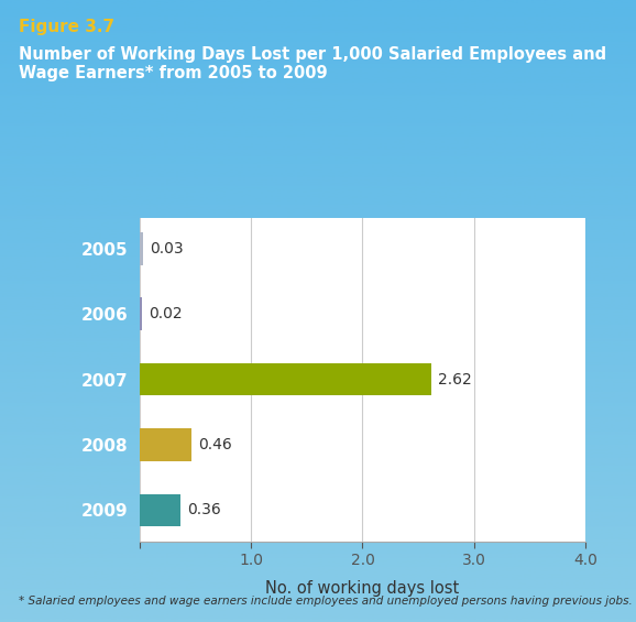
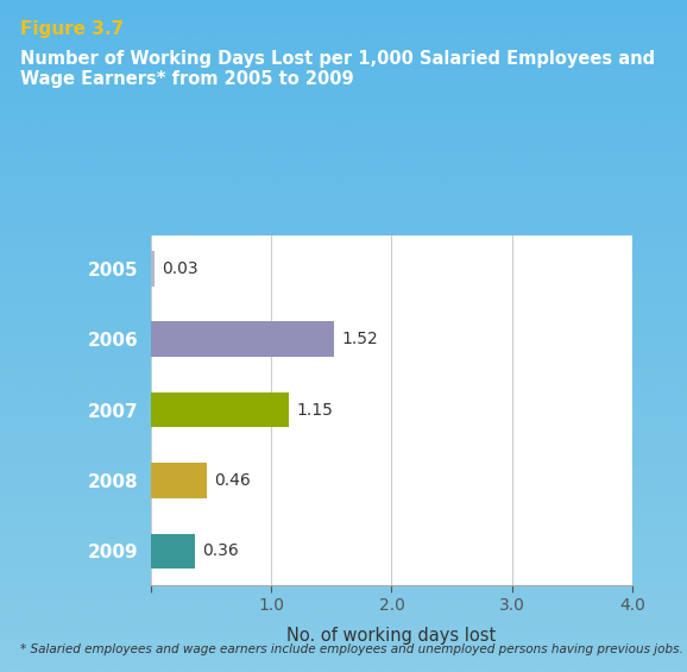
2006: 0.02 -> 1.52
2007: 2.62 -> 1.15
